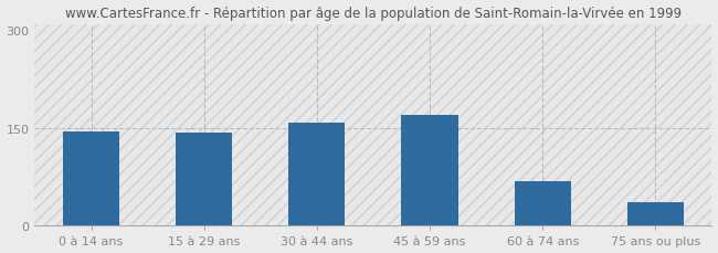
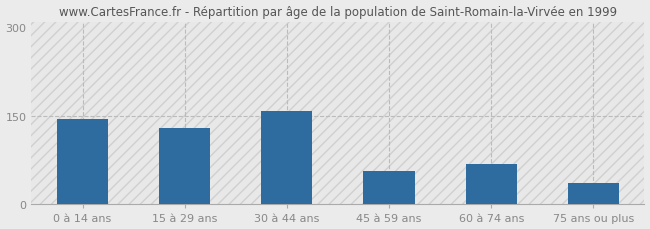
15 à 29 ans: 143 -> 130
45 à 59 ans: 170 -> 56
